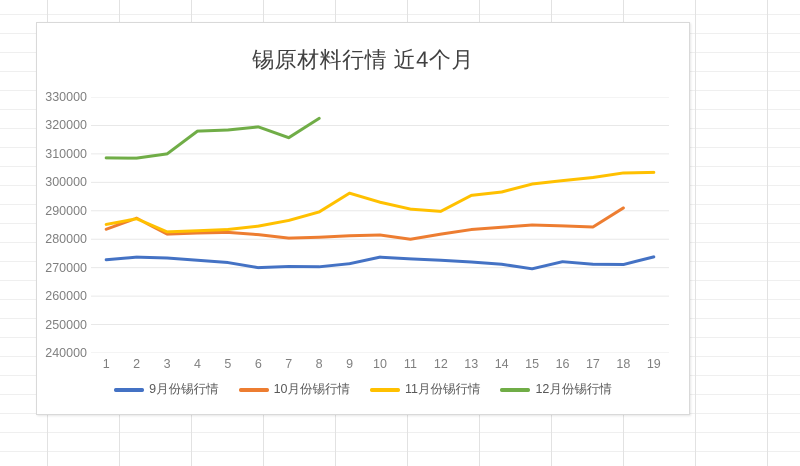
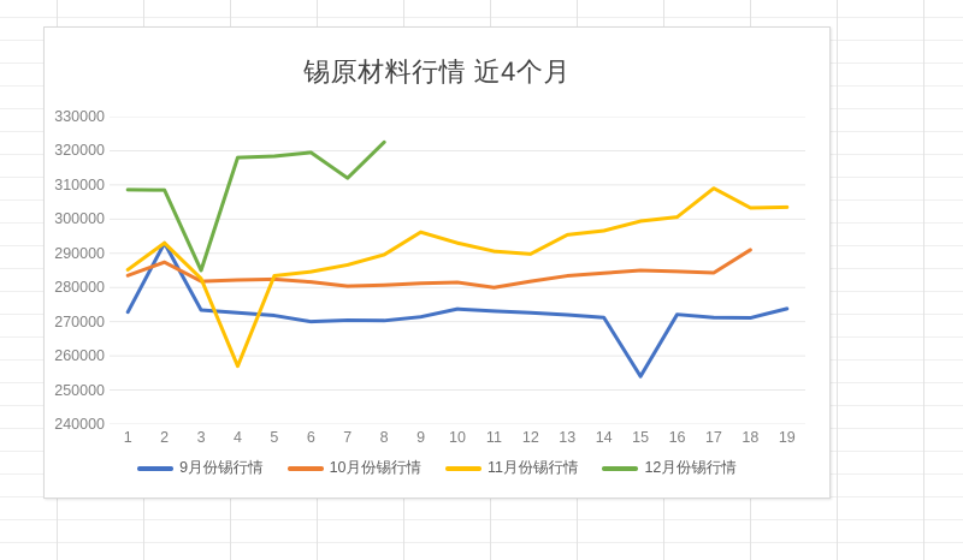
9月份锡行情/2: 274000 -> 293000
11月份锡行情/2: 287000 -> 293000
12月份锡行情/3: 310000 -> 285000
11月份锡行情/4: 283000 -> 257000
12月份锡行情/7: 316000 -> 312000
9月份锡行情/15: 270000 -> 254000
11月份锡行情/17: 302000 -> 309000
